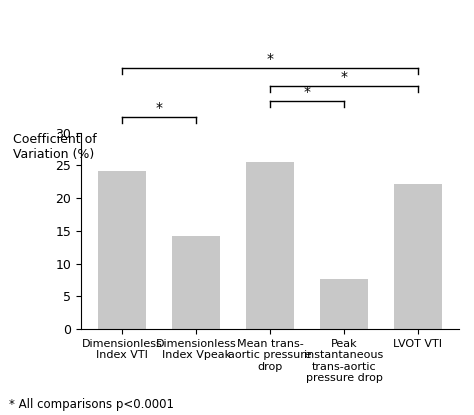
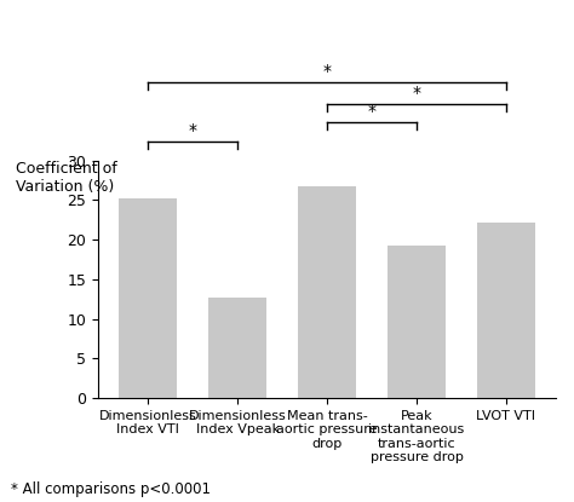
Dimensionless Index VTI: 24.2 -> 25.3
Dimensionless Index Vpeak: 14.2 -> 12.7
Mean trans- aortic pressure drop: 25.6 -> 26.8
Peak instantaneous trans-aortic pressure drop: 7.6 -> 19.2
